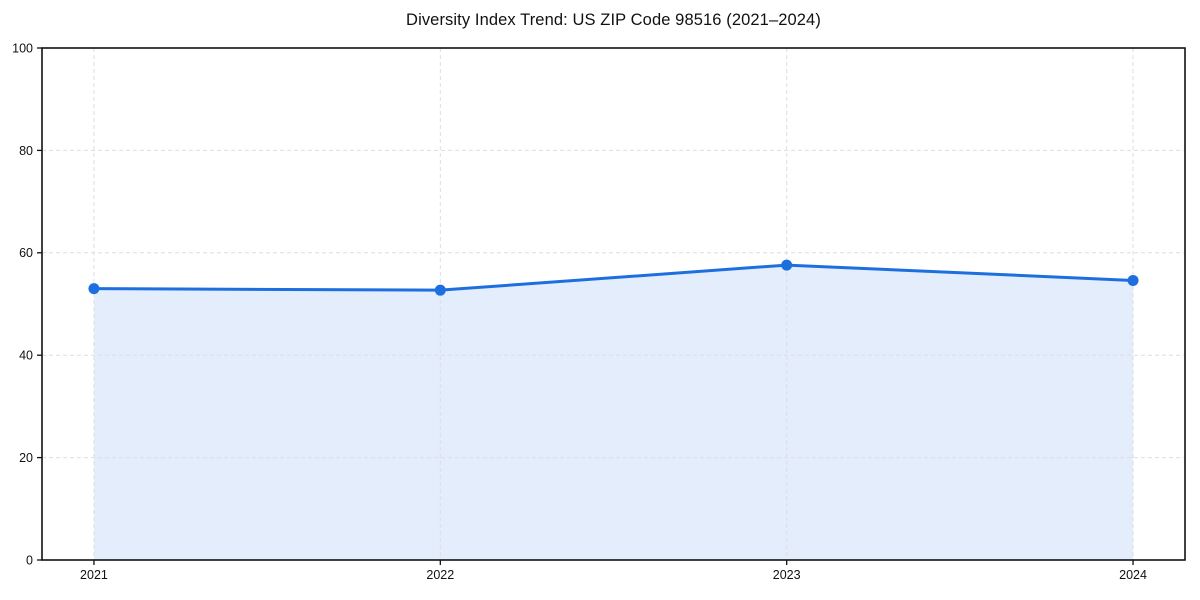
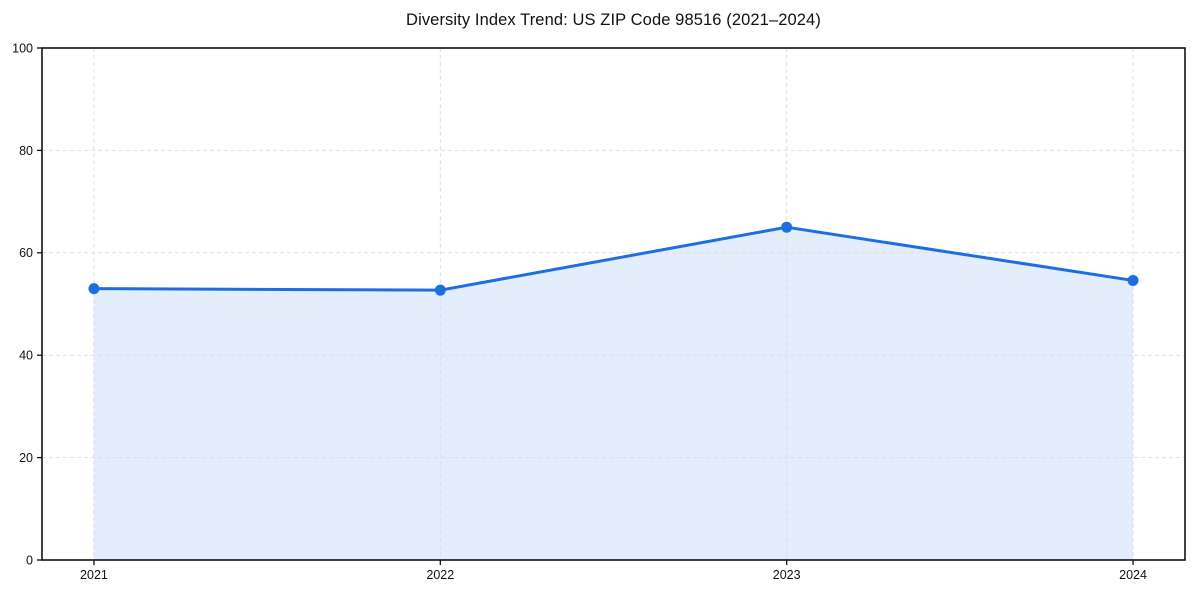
2023: 58 -> 65
